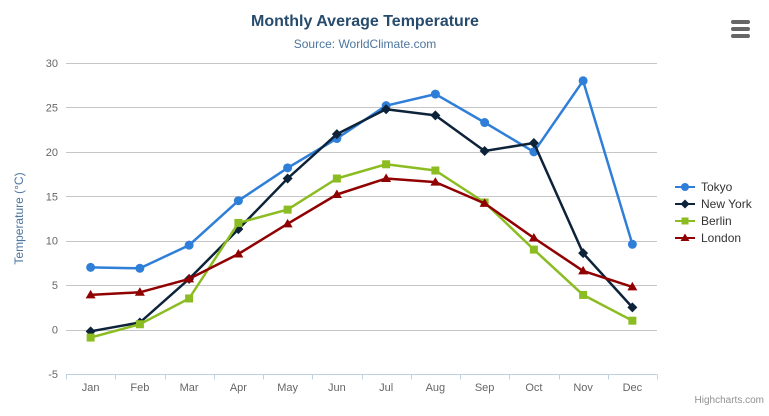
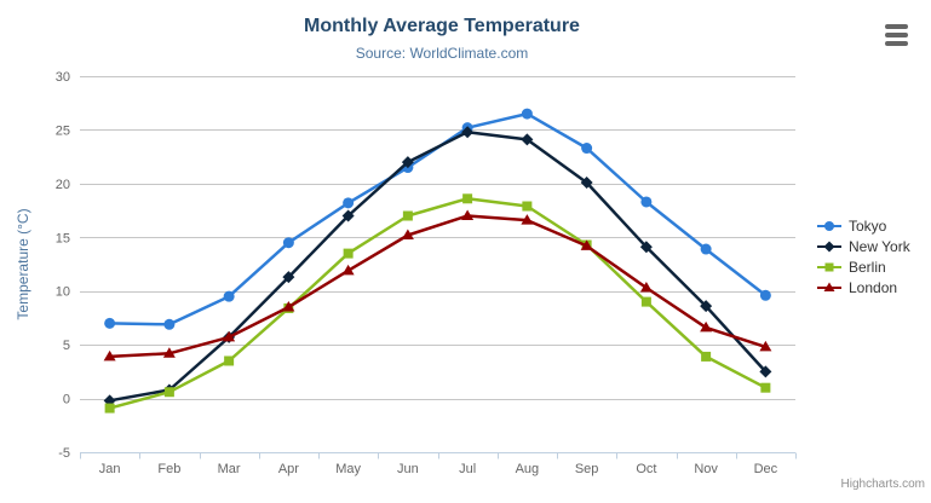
Berlin/Apr: 12 -> 8
Tokyo/Oct: 20 -> 18
New York/Oct: 21 -> 14
Tokyo/Nov: 28 -> 14
